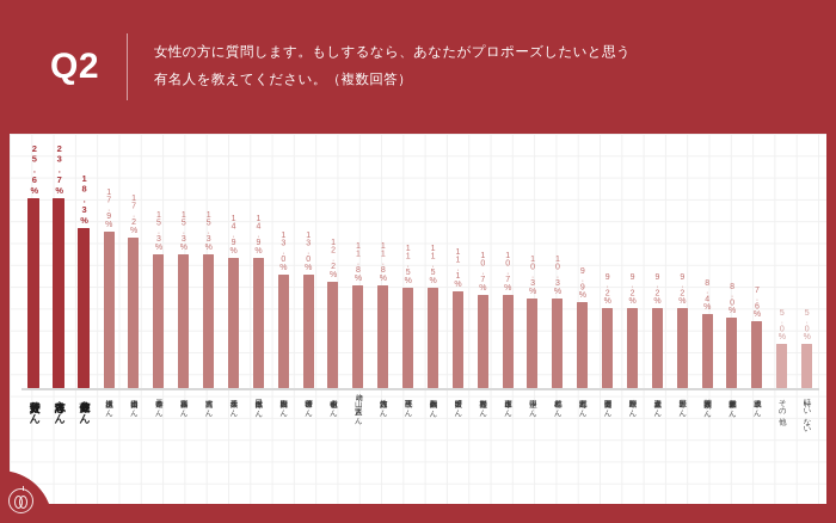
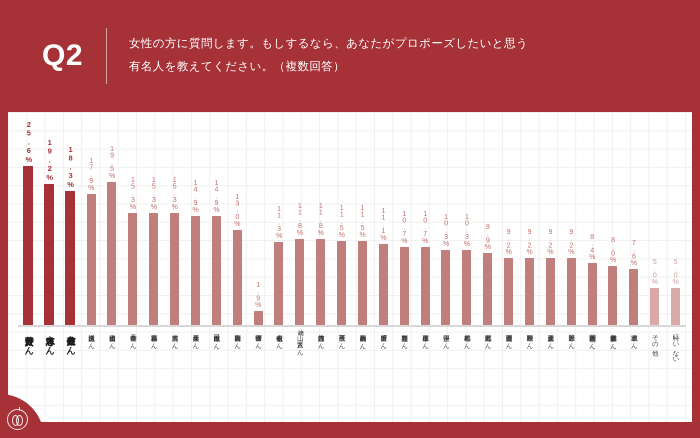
志尊淳さん: 23.7% -> 19.2%
山田裕貴さん: 17.2% -> 19.5%
菅田将暉さん: 13.0% -> 1.9%
中村倫也さん: 12.2% -> 11.3%
